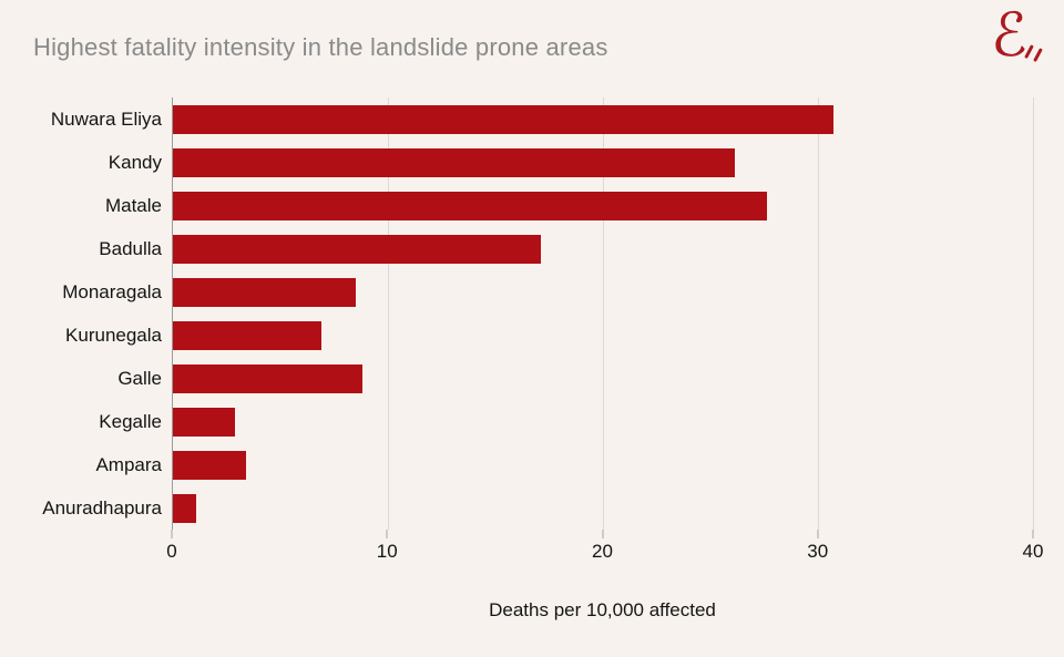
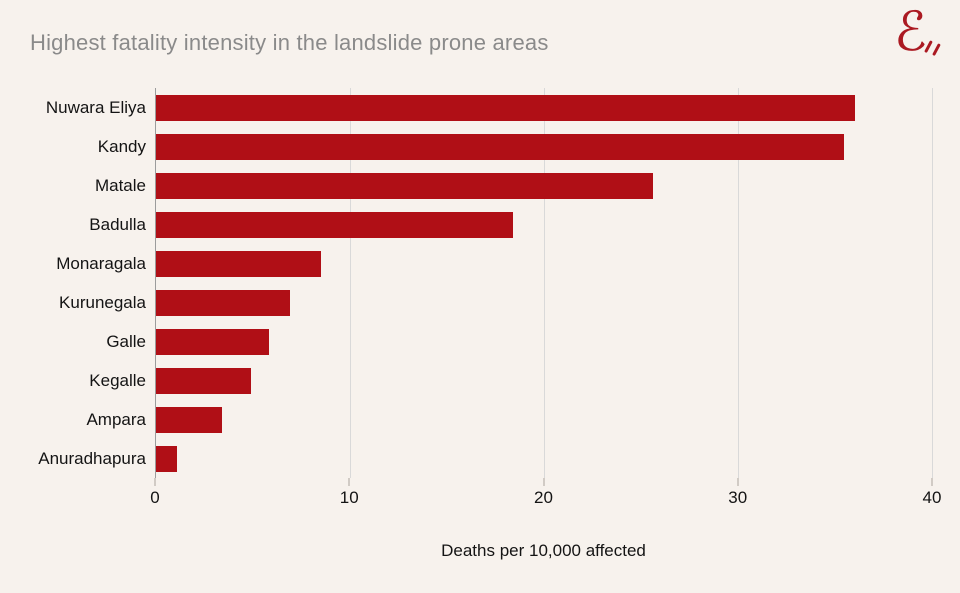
Nuwara Eliya: 30.7 -> 36.0
Kandy: 26.1 -> 35.4
Matale: 27.6 -> 25.6
Badulla: 17.1 -> 18.4
Galle: 8.8 -> 5.8
Kegalle: 2.9 -> 4.9
